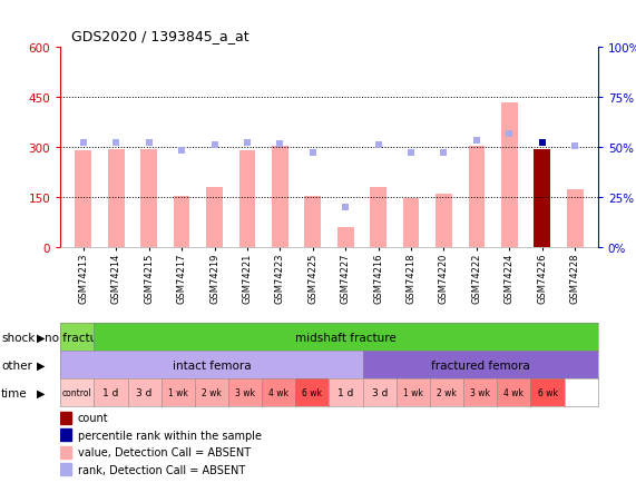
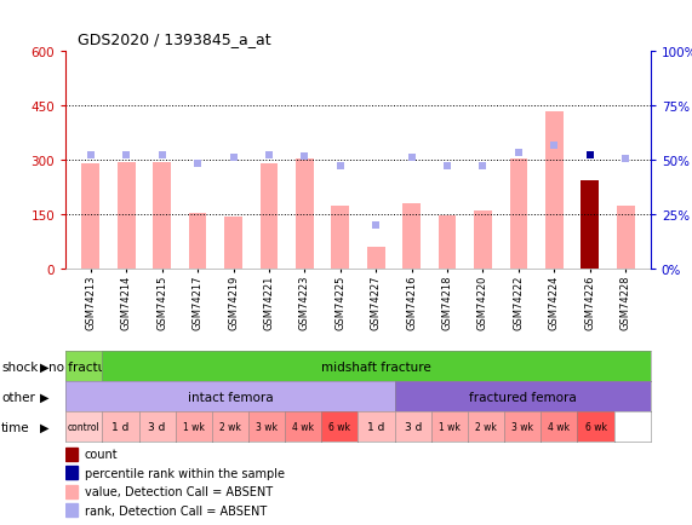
GSM74219: 180 -> 145
GSM74225: 155 -> 175
GSM74226: 295 -> 245
